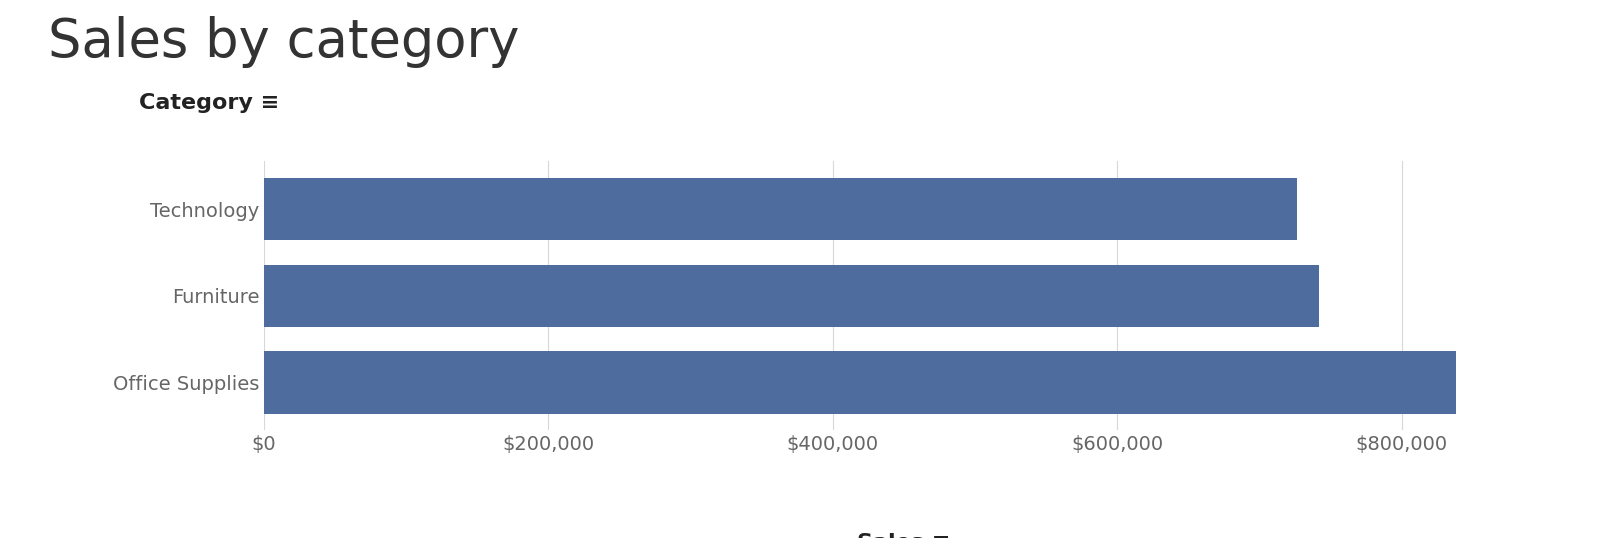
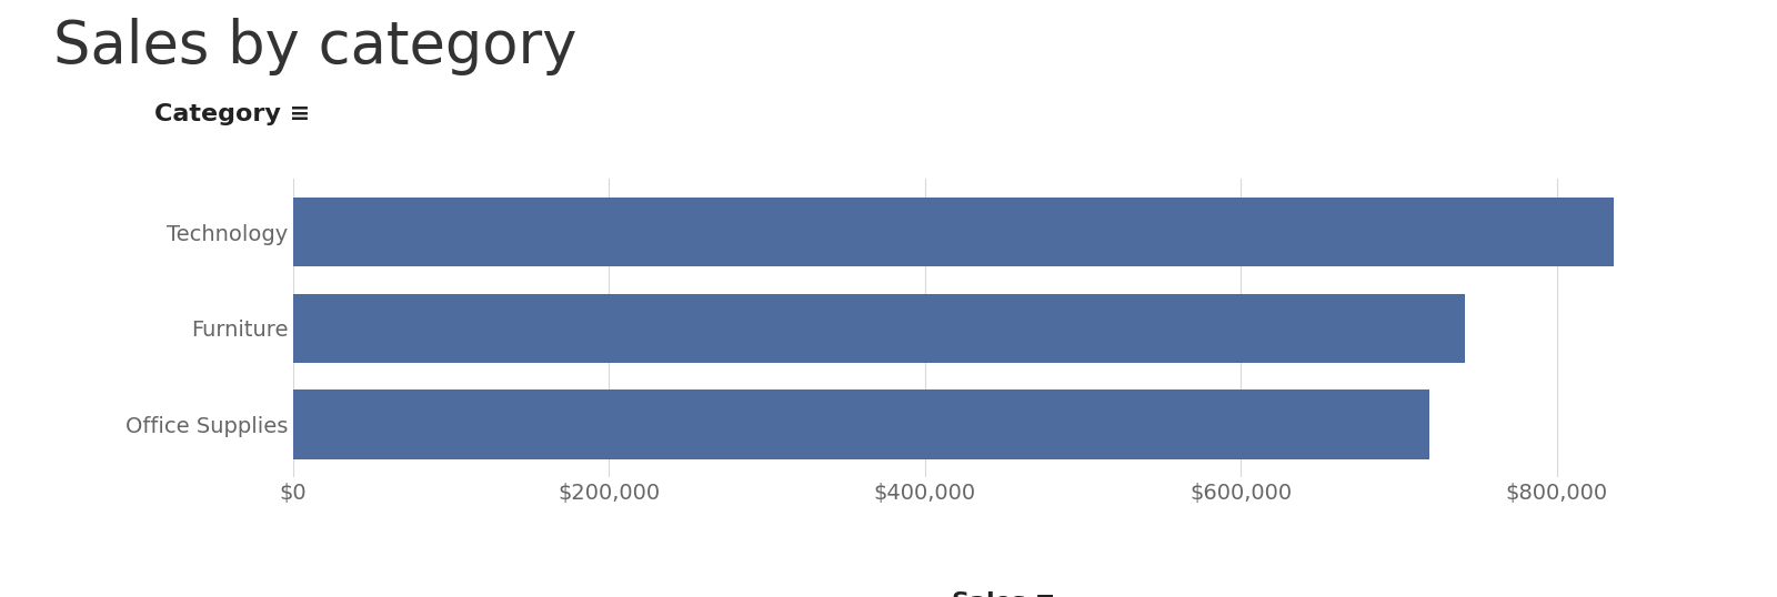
Technology: $726,000 -> $836,000
Office Supplies: $838,000 -> $719,000
